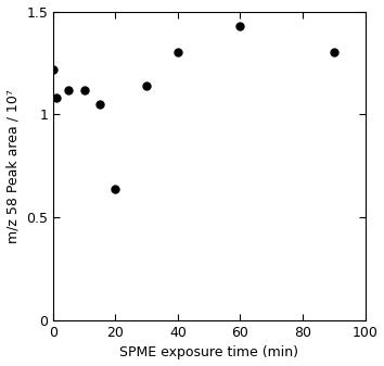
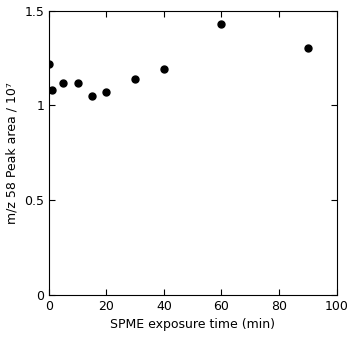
20: 0.64 -> 1.07
40: 1.30 -> 1.19
